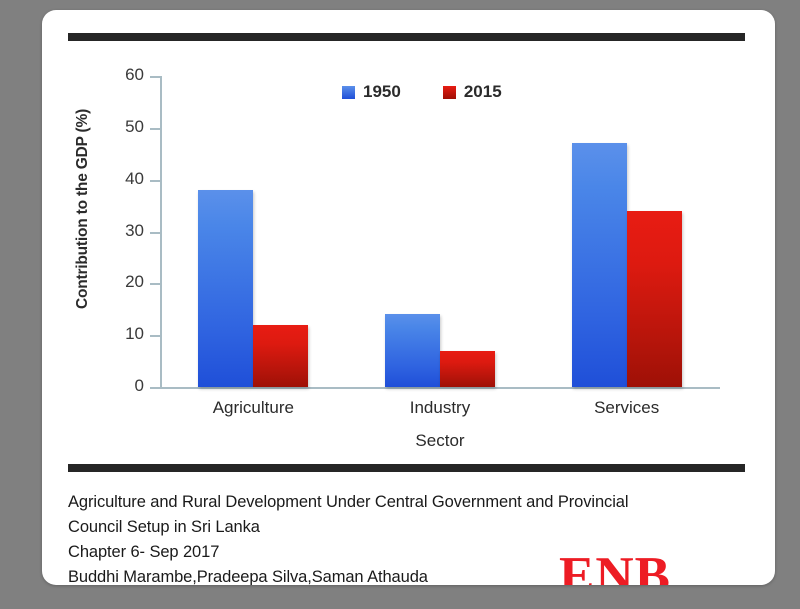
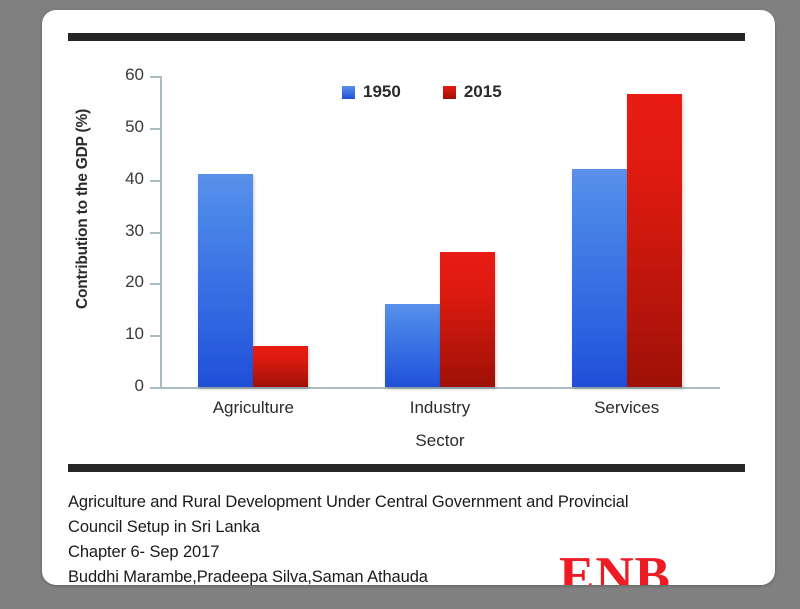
1950/Agriculture: 38 -> 41
2015/Agriculture: 12 -> 8
1950/Industry: 14 -> 16
2015/Industry: 7 -> 26
1950/Services: 47 -> 42
2015/Services: 34 -> 56
